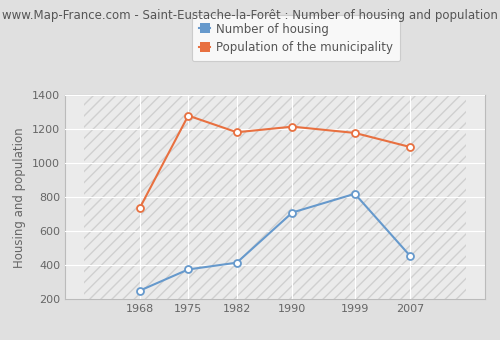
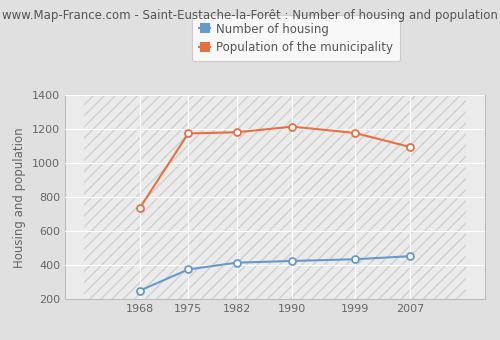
Population of the municipality/1975: 1280 -> 1180
Number of housing/1990: 710 -> 420
Number of housing/1999: 820 -> 440
